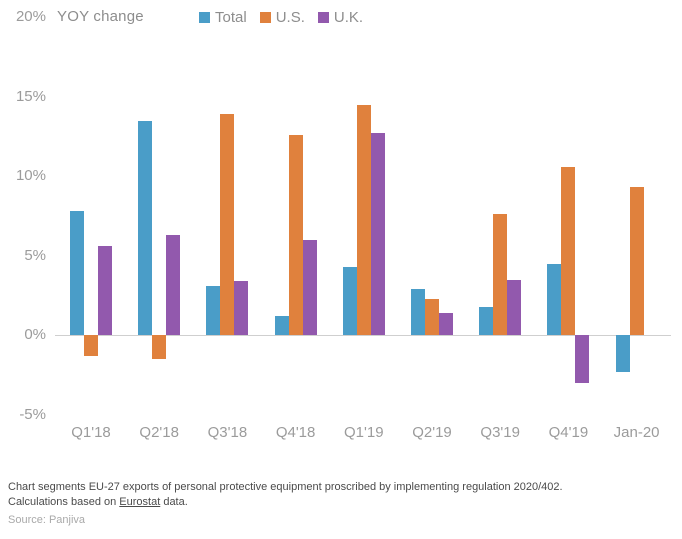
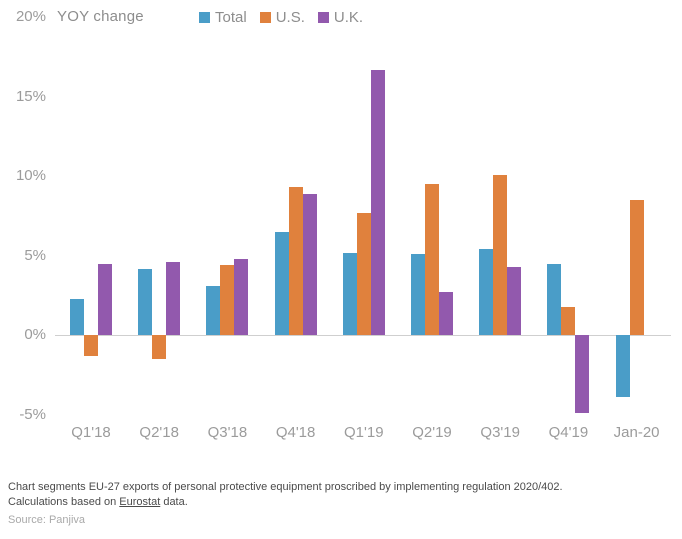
Total/Q1'18: 7.8% -> 2.3%
U.K./Q1'18: 5.6% -> 4.5%
Total/Q2'18: 13.5% -> 4.2%
U.K./Q2'18: 6.3% -> 4.6%
U.S./Q3'18: 13.9% -> 4.4%
U.K./Q3'18: 3.4% -> 4.8%
Total/Q4'18: 1.2% -> 6.5%
U.S./Q4'18: 12.6% -> 9.3%
U.K./Q4'18: 6.0% -> 8.9%
Total/Q1'19: 4.3% -> 5.2%
U.S./Q1'19: 14.5% -> 7.7%
U.K./Q1'19: 12.7% -> 16.7%
Total/Q2'19: 2.9% -> 5.1%
U.S./Q2'19: 2.3% -> 9.5%
U.K./Q2'19: 1.4% -> 2.7%
Total/Q3'19: 1.8% -> 5.4%
U.S./Q3'19: 7.6% -> 10.1%
U.K./Q3'19: 3.5% -> 4.3%
U.S./Q4'19: 10.6% -> 1.8%
U.K./Q4'19: -3.0% -> -4.9%
Total/Jan-20: -2.3% -> -3.9%
U.S./Jan-20: 9.3% -> 8.5%
